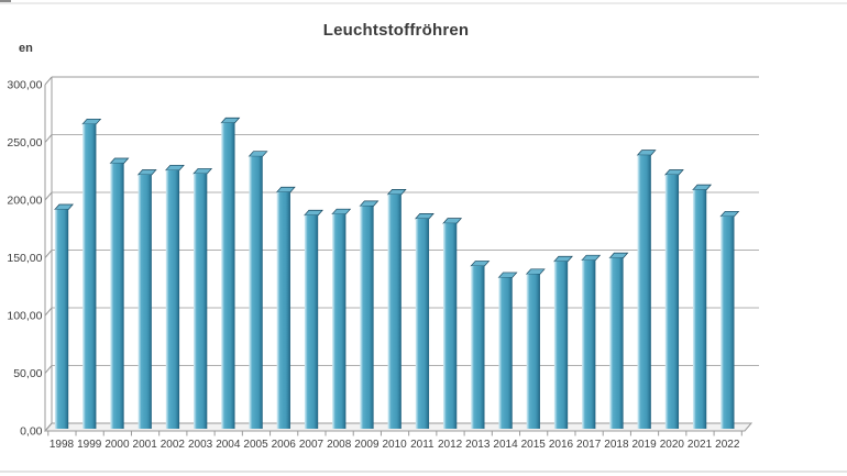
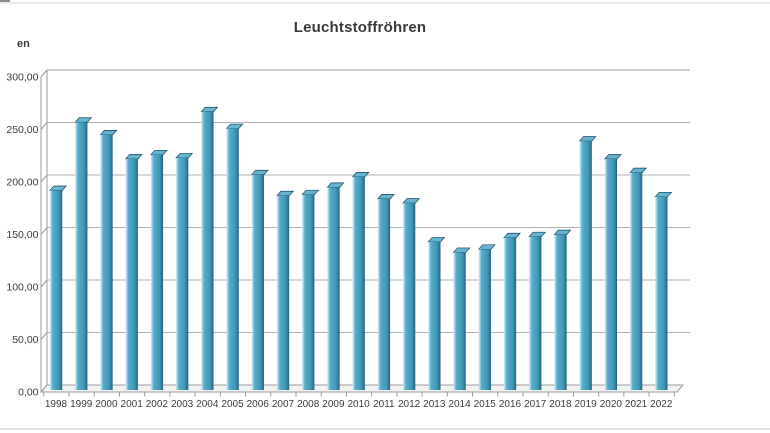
1999: 264 -> 255
2000: 230 -> 243
2005: 236 -> 249
